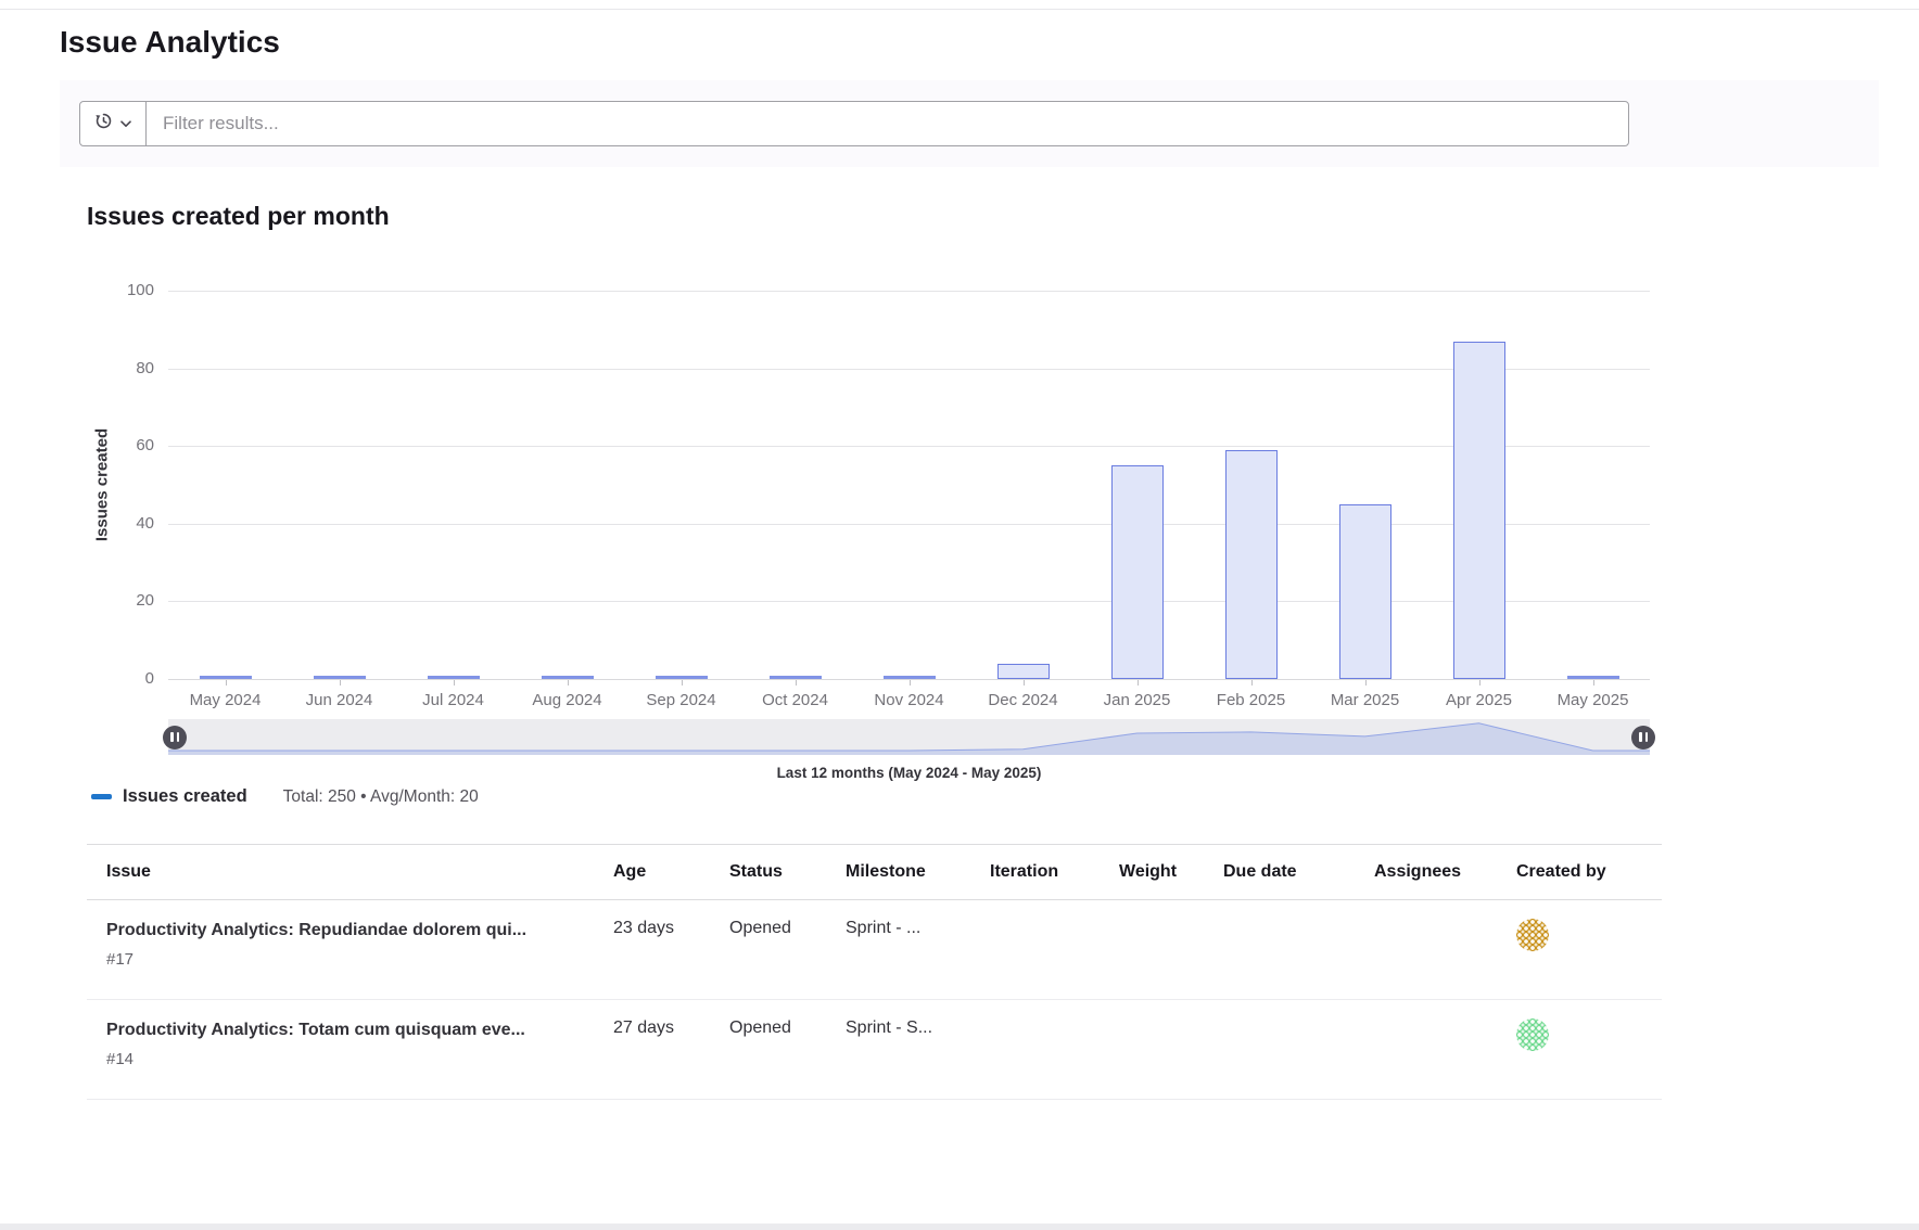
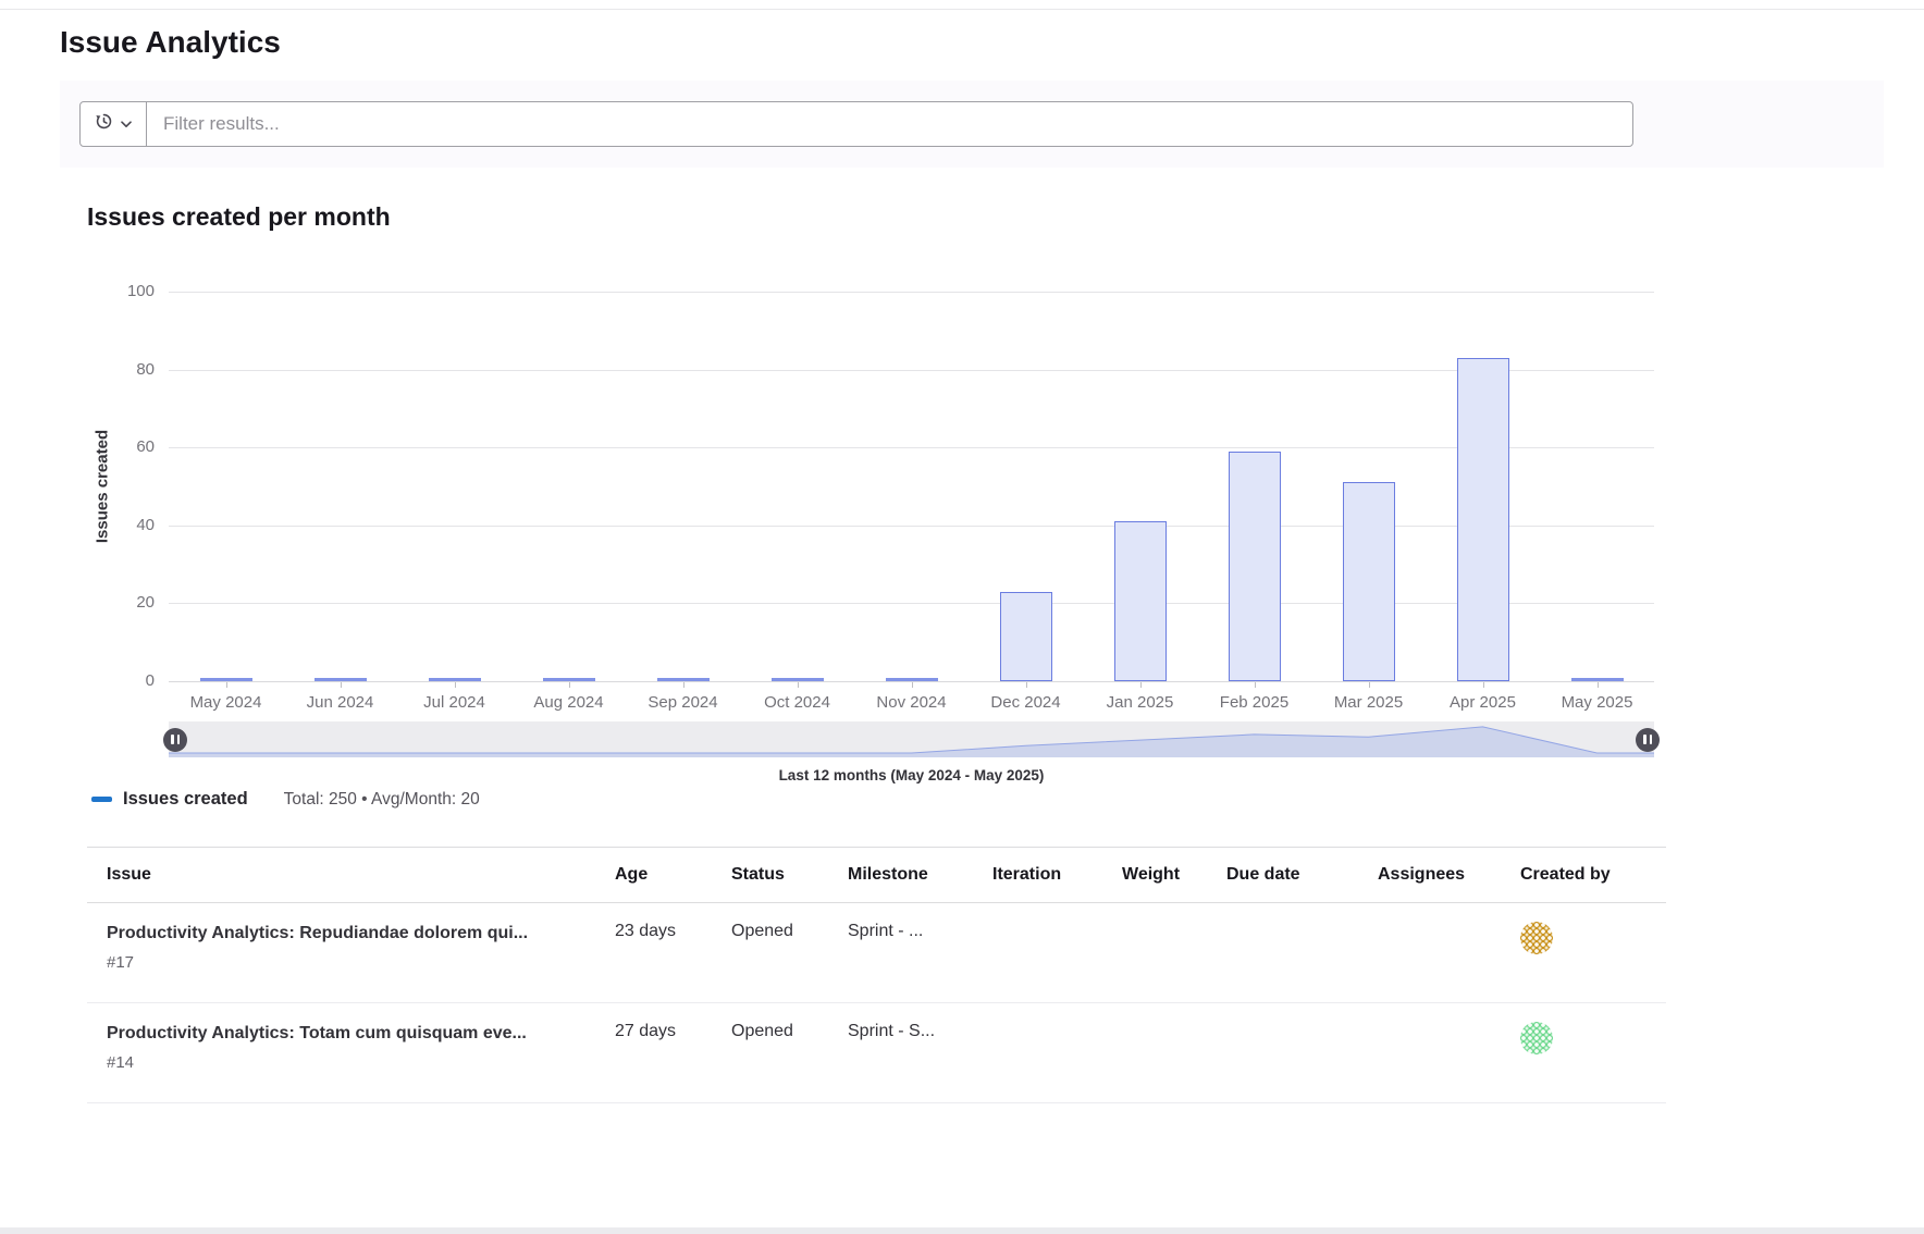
Dec 2024: 4 -> 23
Jan 2025: 55 -> 41
Mar 2025: 45 -> 51
Apr 2025: 87 -> 83
